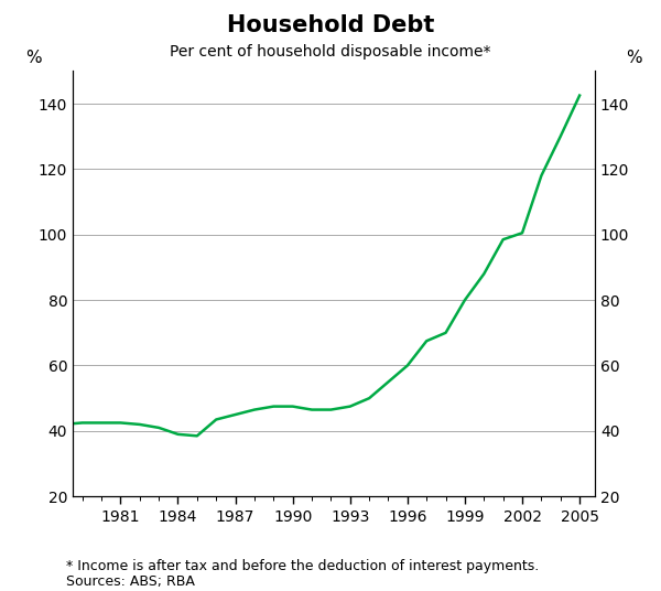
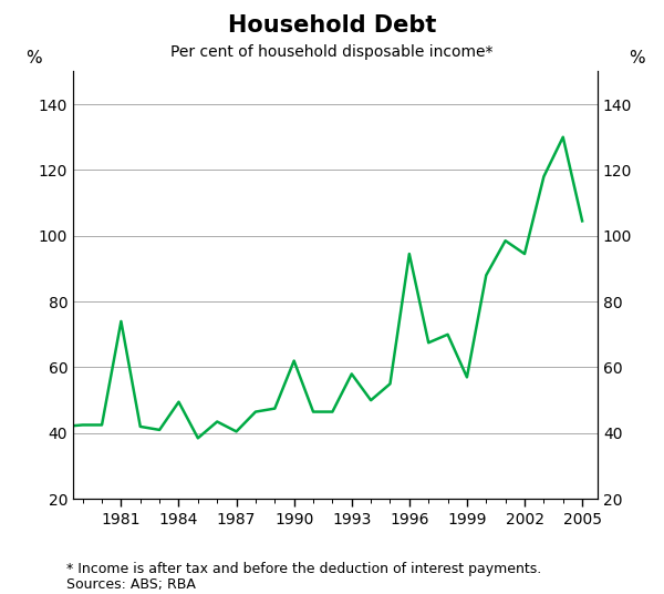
1981: 42.5 -> 74.0
1984: 39.0 -> 49.5
1987: 45.0 -> 40.5
1990: 47.5 -> 62.0
1993: 47.5 -> 58.0
1996: 60.0 -> 94.5
1999: 80.0 -> 57.0
2002: 100.5 -> 94.5
2005: 142.5 -> 104.5
